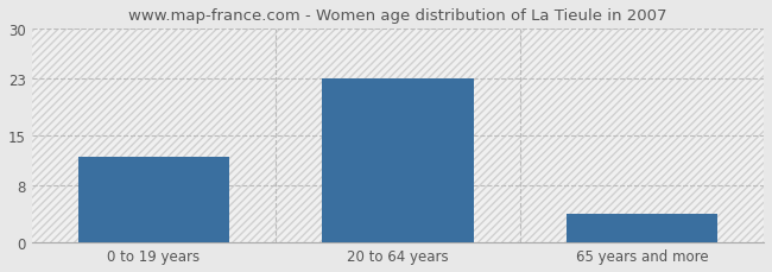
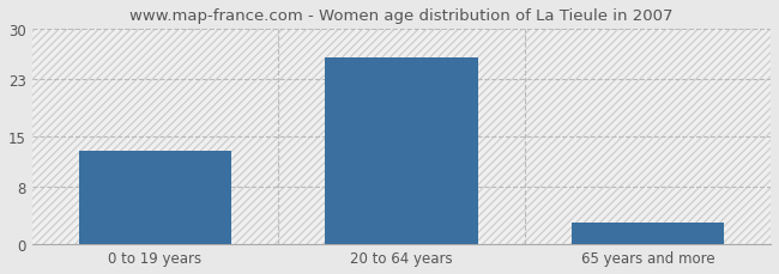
0 to 19 years: 12 -> 13
20 to 64 years: 23 -> 26
65 years and more: 4 -> 3
